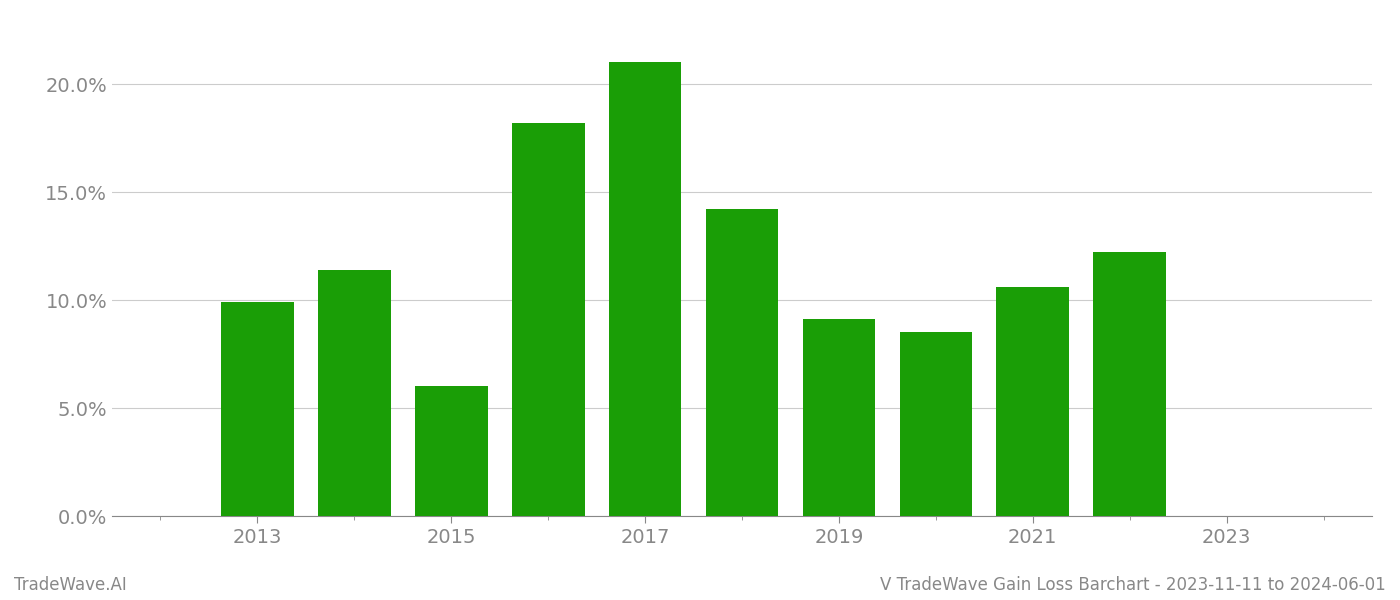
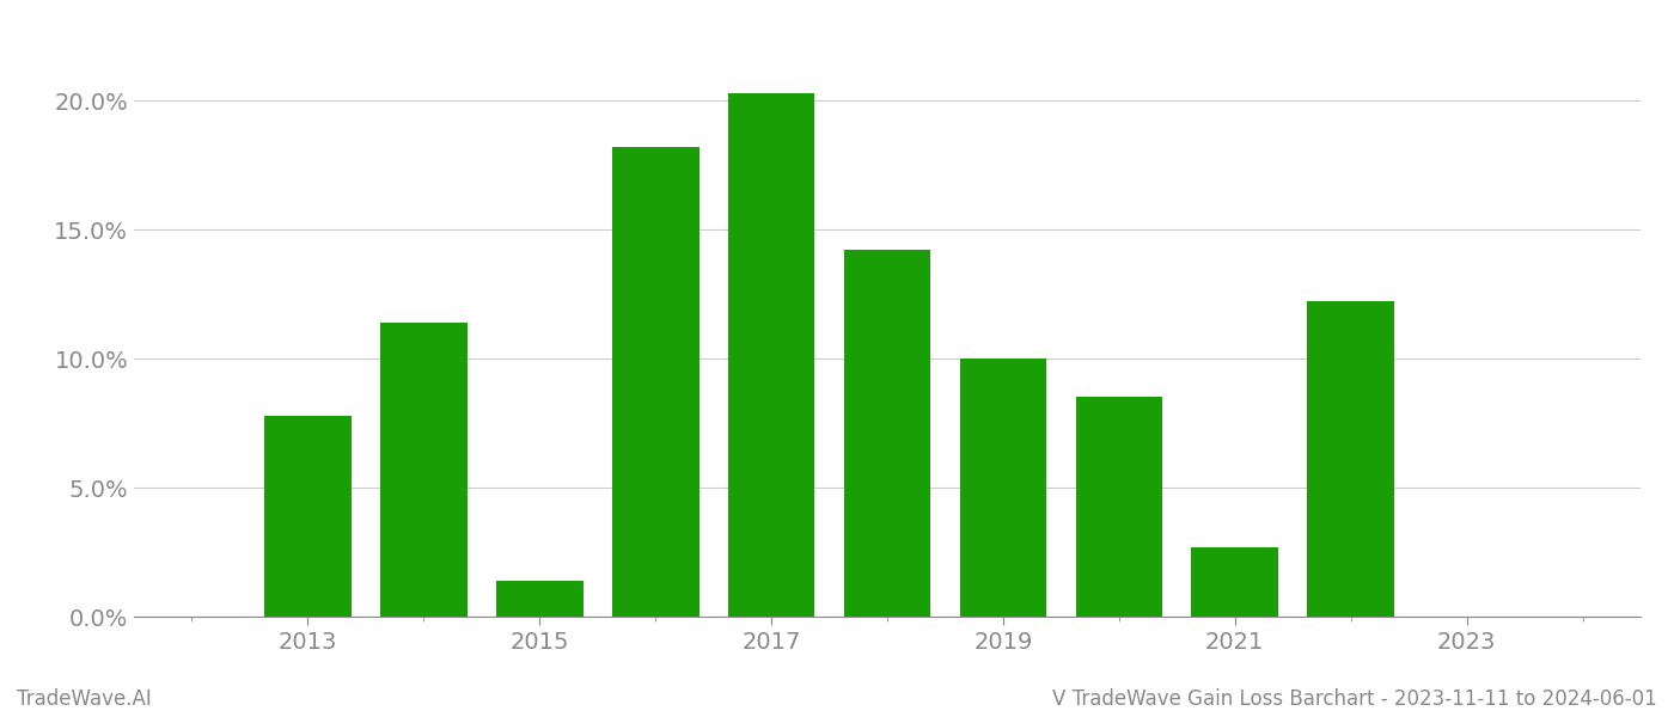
2013: 9.9% -> 7.8%
2015: 6.0% -> 1.4%
2017: 21.0% -> 20.3%
2019: 9.1% -> 10.0%
2021: 10.6% -> 2.7%
